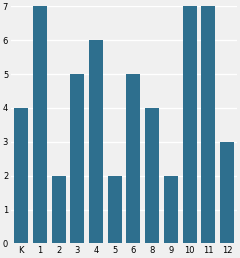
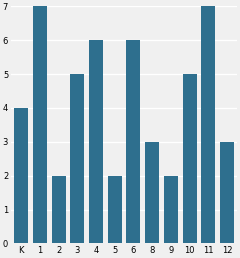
6: 5 -> 6
8: 4 -> 3
10: 7 -> 5
